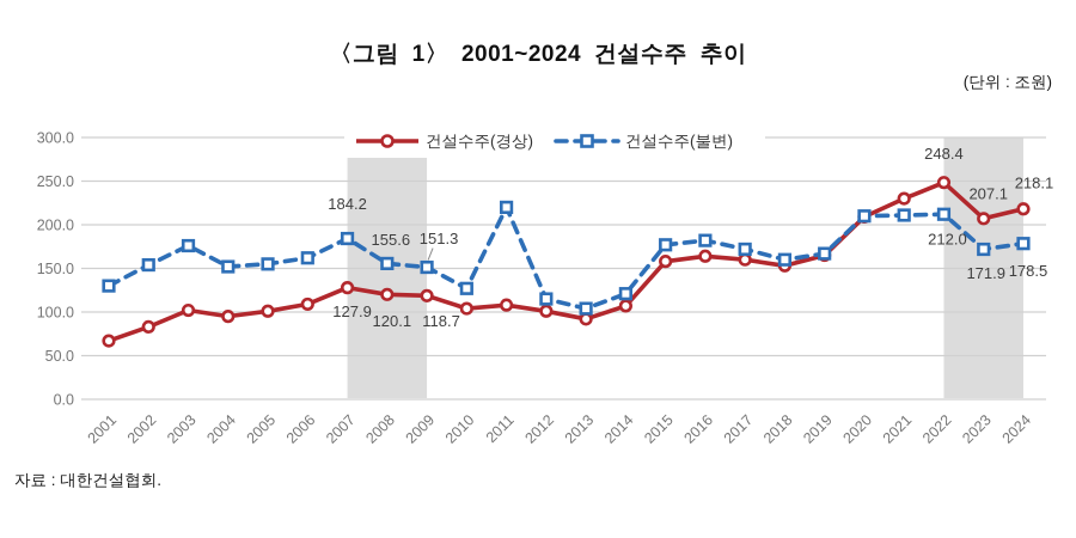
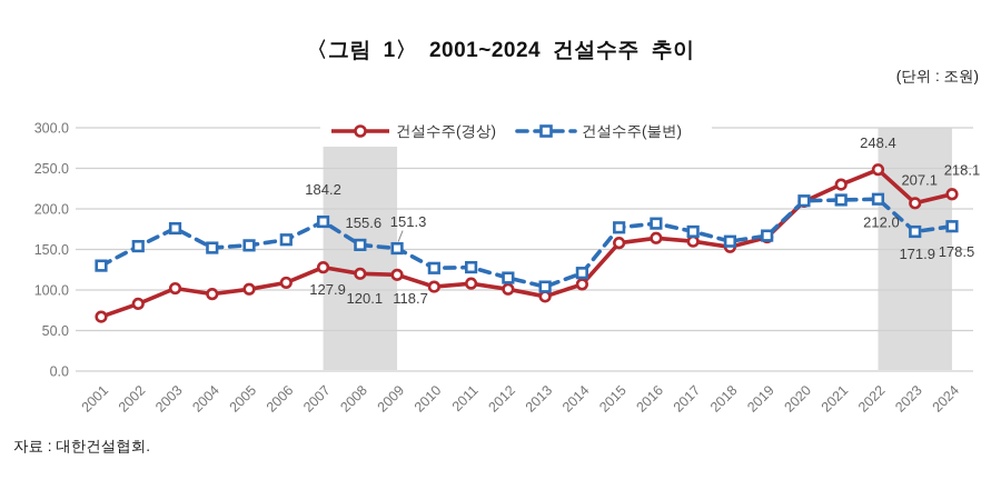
건설수주(불변)/2011: 220 -> 130
